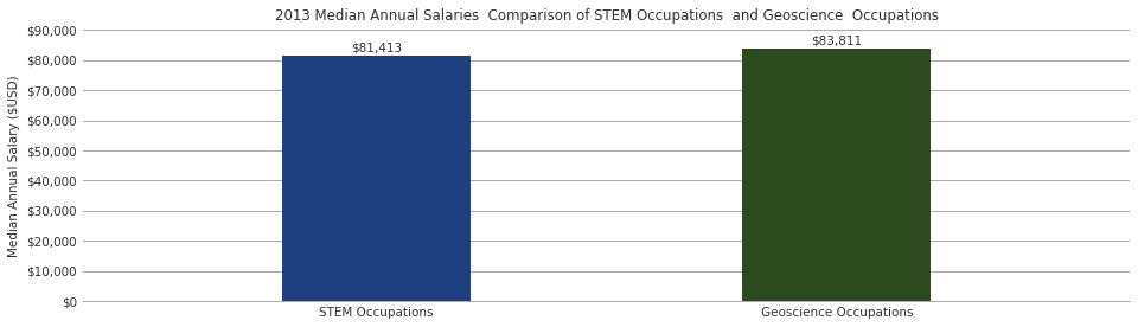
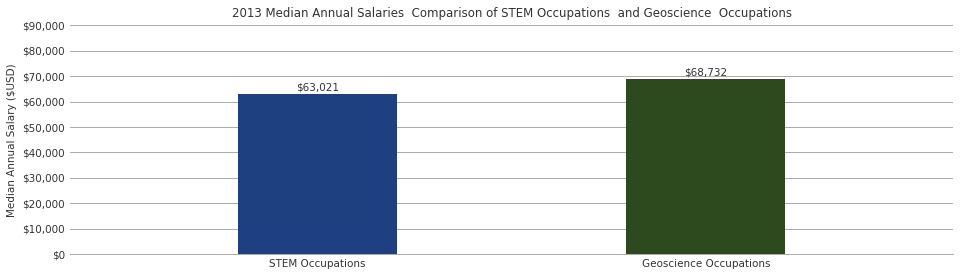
STEM Occupations: $81,413 -> $63,021
Geoscience Occupations: $83,811 -> $68,732
